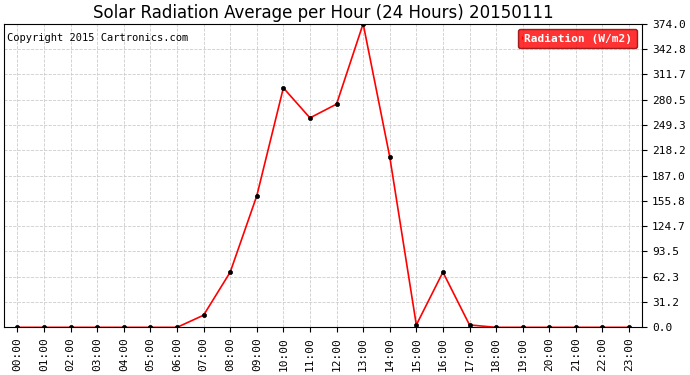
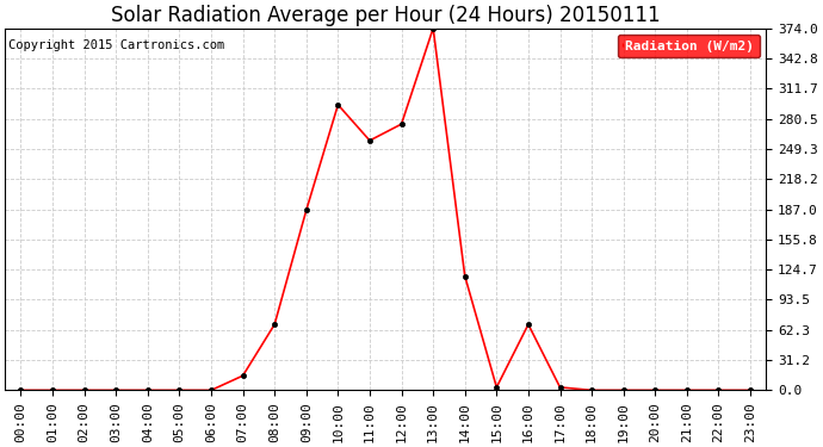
09:00: 162 -> 186
14:00: 210 -> 118
